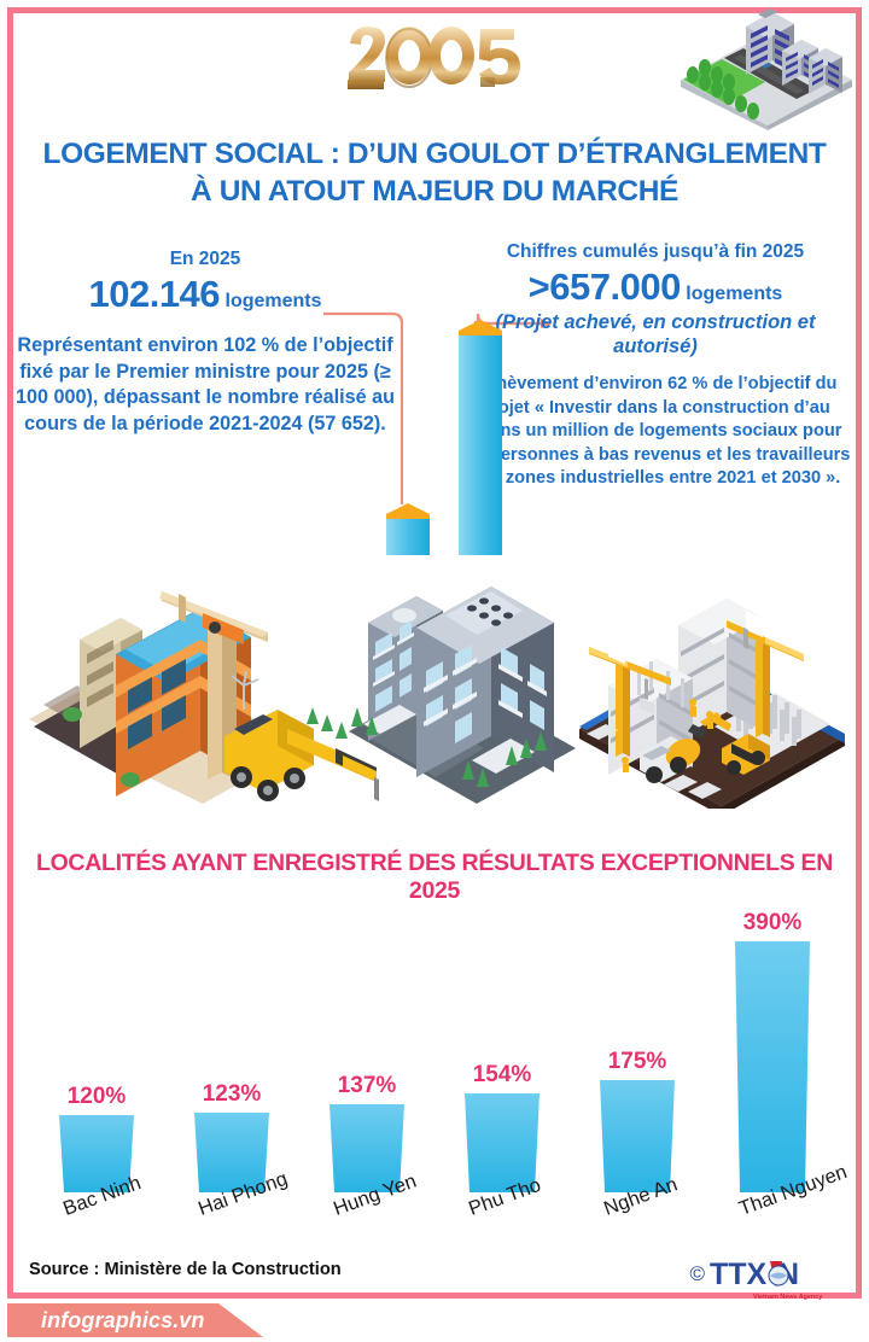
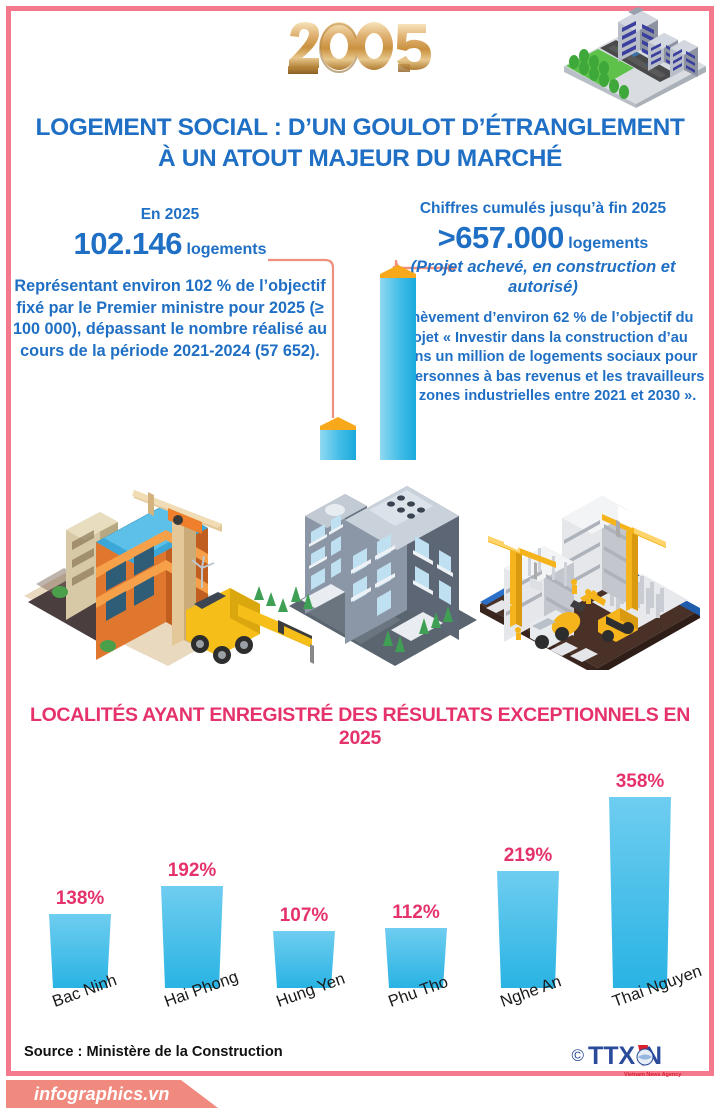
Bac Ninh: 120% -> 138%
Hai Phong: 123% -> 192%
Hung Yen: 137% -> 107%
Phu Tho: 154% -> 112%
Nghe An: 175% -> 219%
Thai Nguyen: 390% -> 358%
